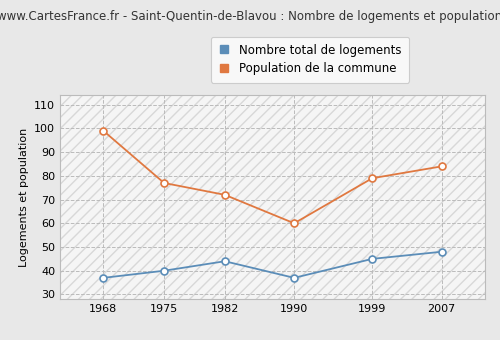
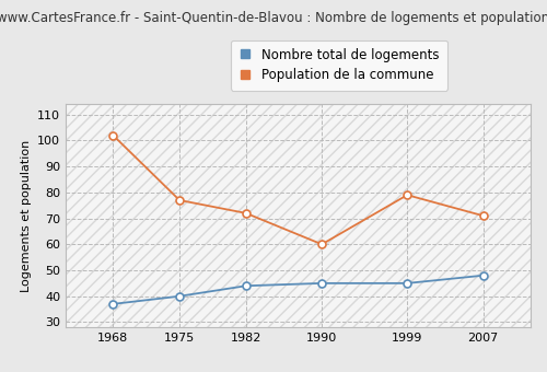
Population de la commune/1968: 99 -> 102
Nombre total de logements/1990: 37 -> 45
Population de la commune/2007: 84 -> 71
